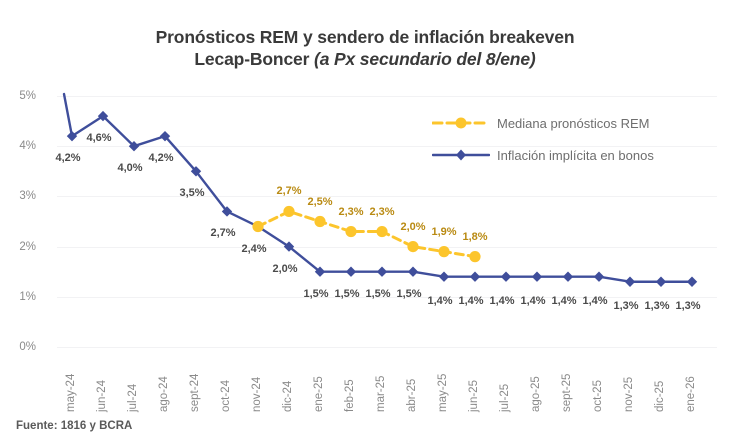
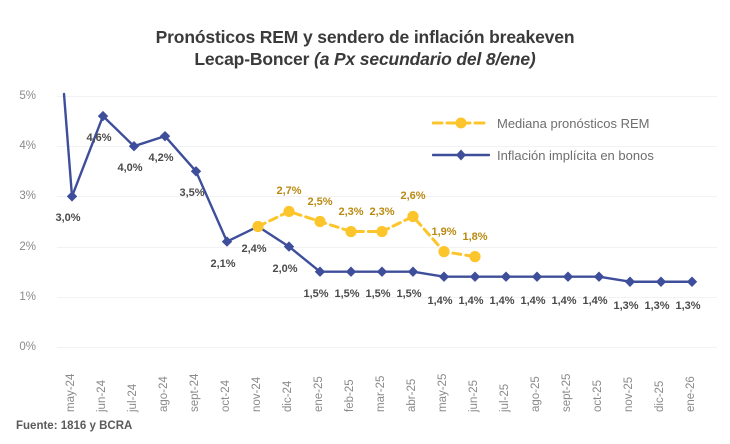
Inflación implícita en bonos/may-24: 4,2% -> 3,0%
Inflación implícita en bonos/oct-24: 2,7% -> 2,1%
Mediana pronósticos REM/abr-25: 2,0% -> 2,6%
